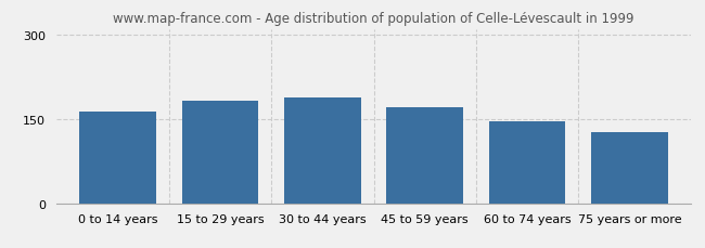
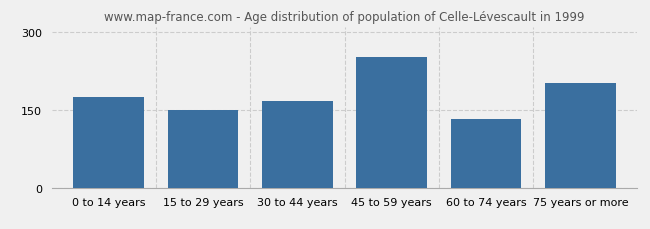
0 to 14 years: 163 -> 174
15 to 29 years: 182 -> 150
30 to 44 years: 187 -> 166
45 to 59 years: 170 -> 252
60 to 74 years: 145 -> 132
75 years or more: 127 -> 202
